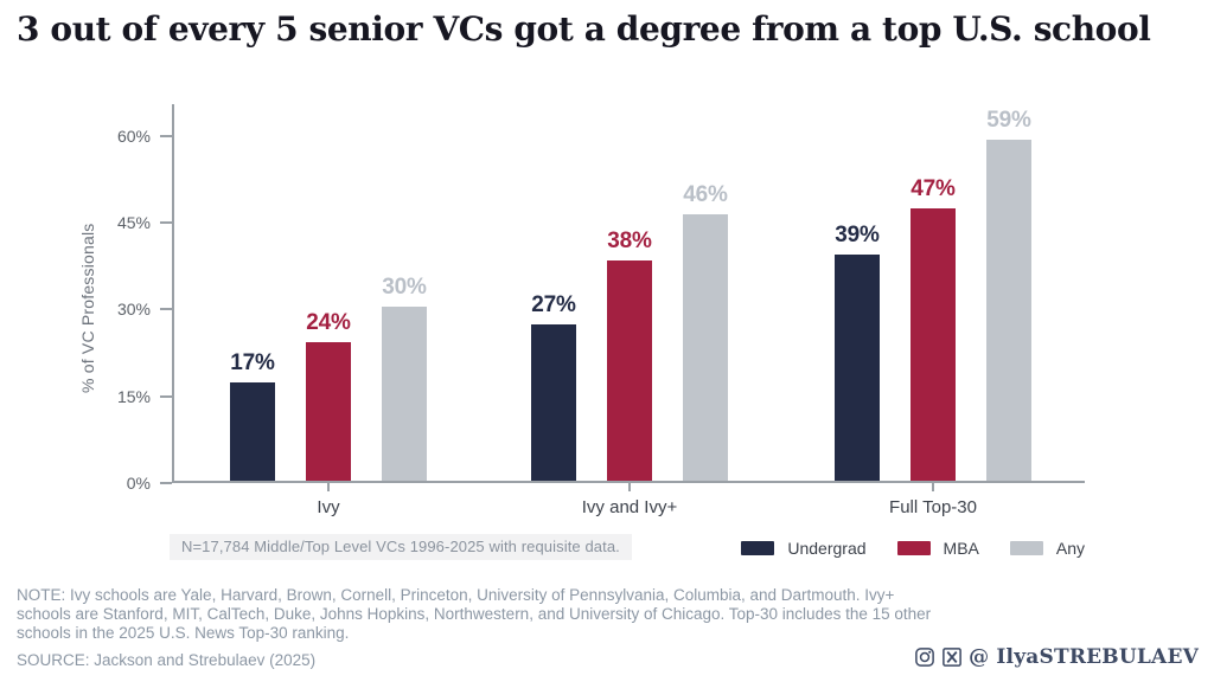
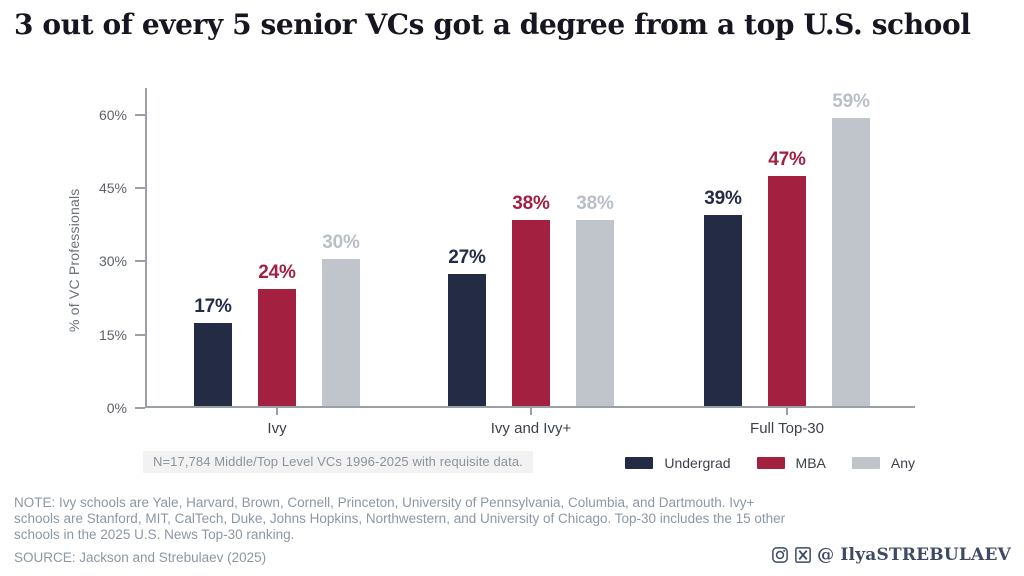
Any/Ivy and Ivy+: 46% -> 38%
